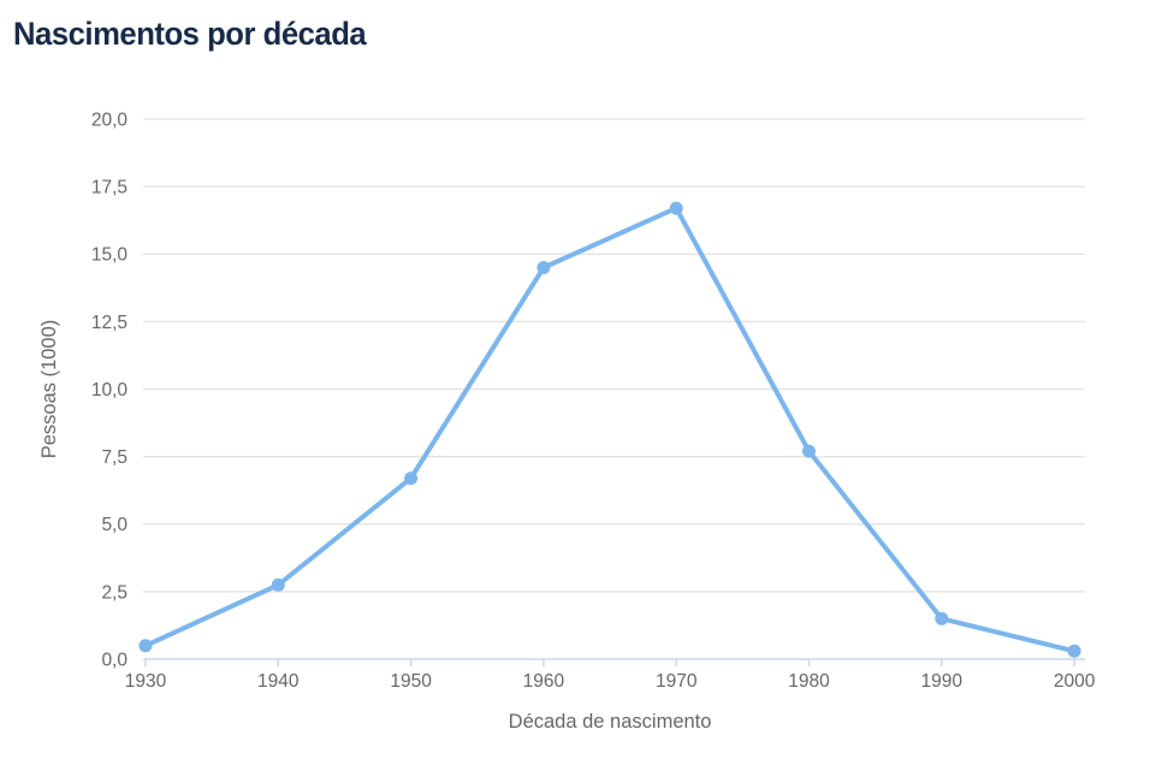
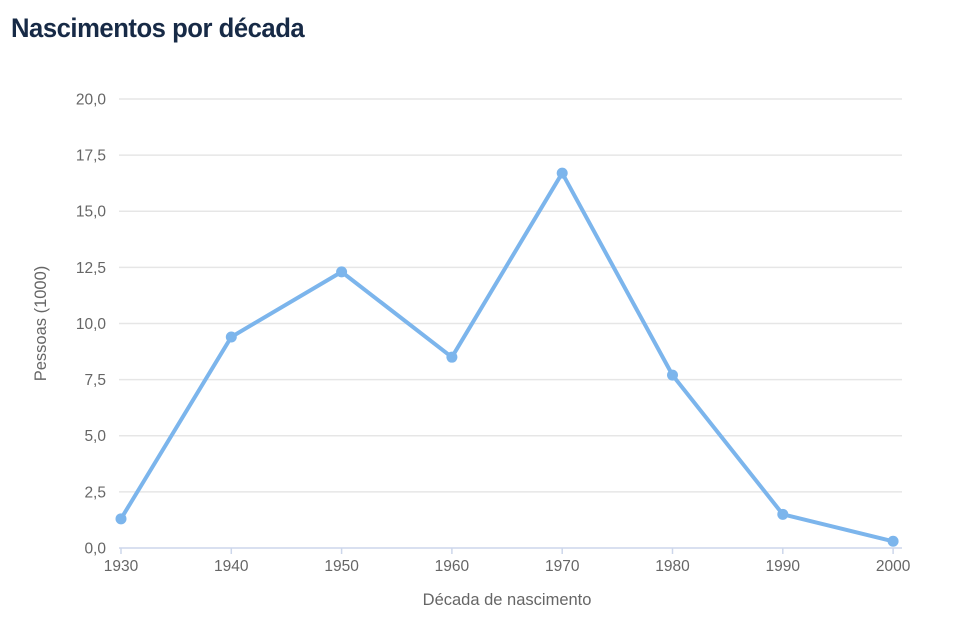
1930: 0,5 -> 1,3
1940: 2,8 -> 9,4
1950: 6,7 -> 12,3
1960: 14,5 -> 8,5
